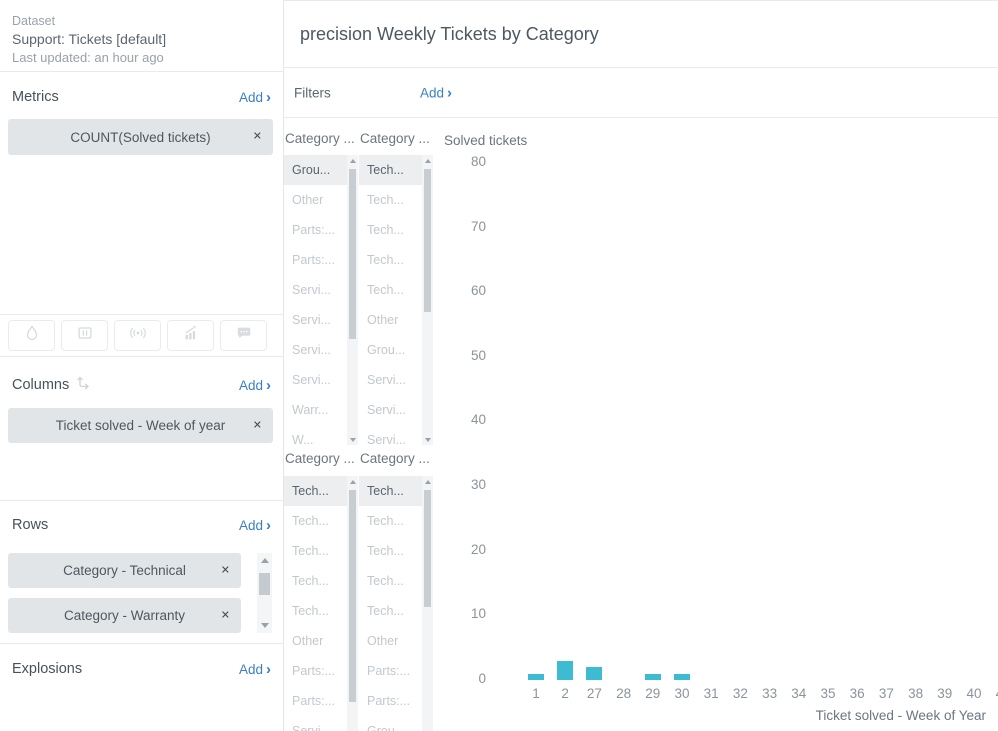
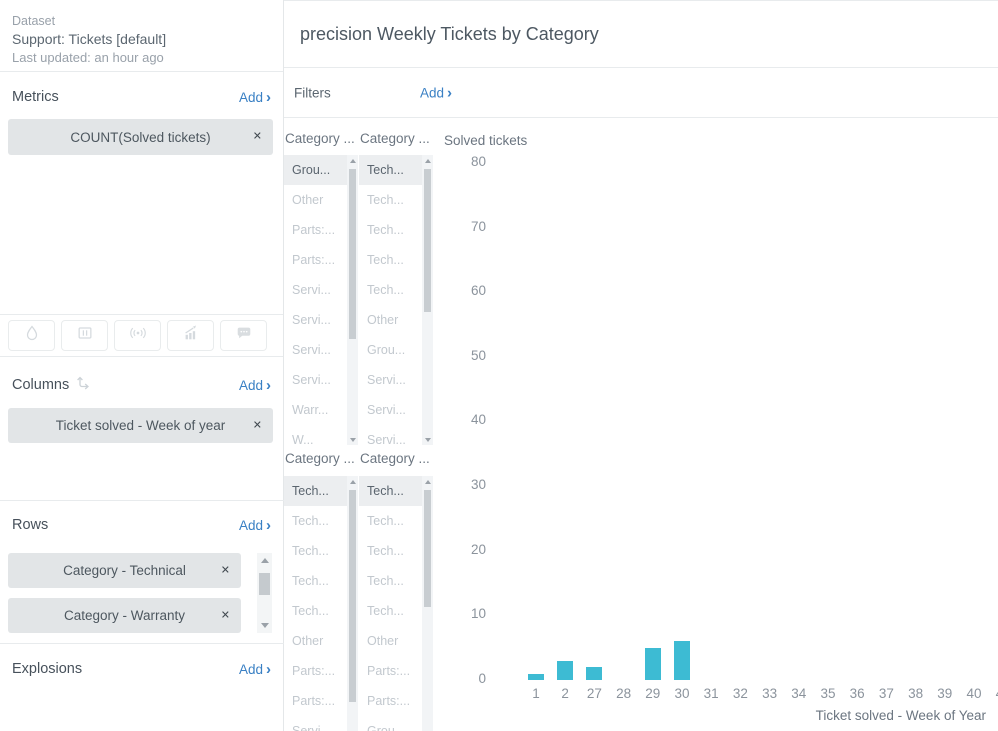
29: 1 -> 5
30: 1 -> 6
